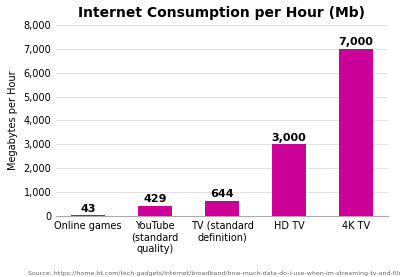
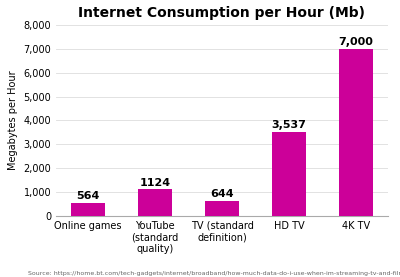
Online games: 43 -> 564
YouTube (standard quality): 429 -> 1124
HD TV: 3,000 -> 3,537
